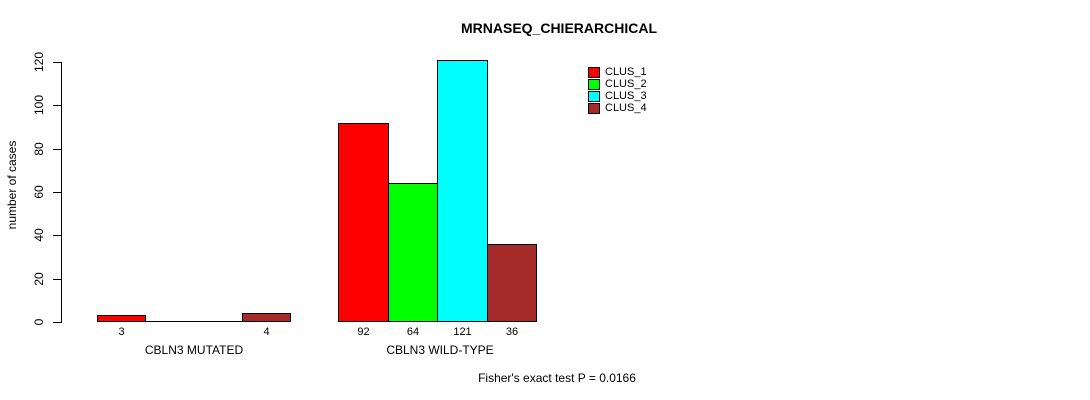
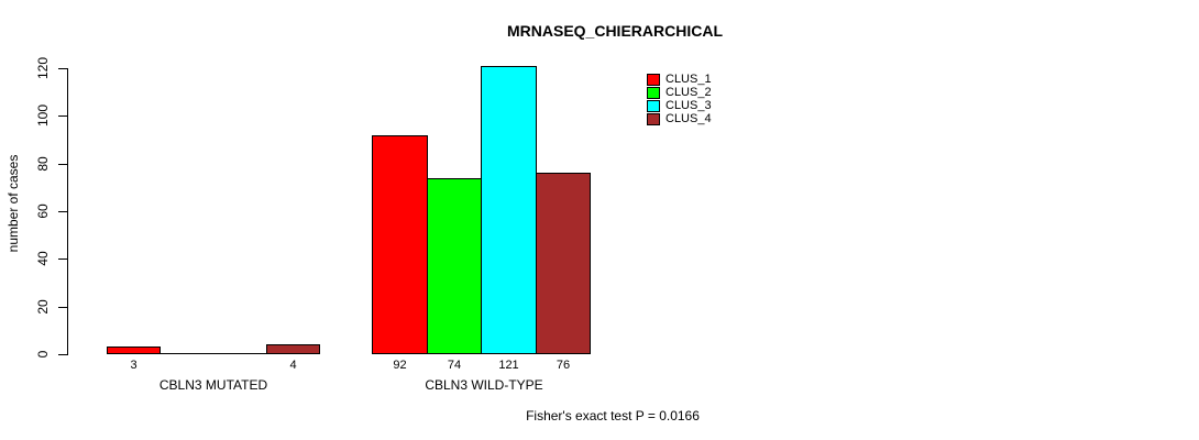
CLUS_2/CBLN3 WILD-TYPE: 64 -> 74
CLUS_4/CBLN3 WILD-TYPE: 36 -> 76
